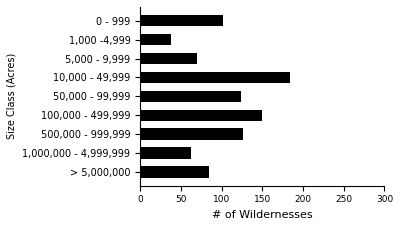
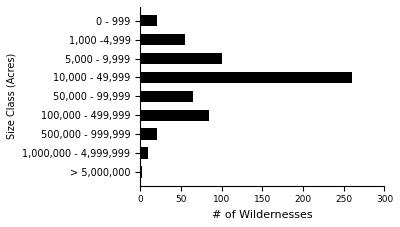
0 - 999: 102 -> 20
1,000 -4,999: 38 -> 55
5,000 - 9,999: 70 -> 100
10,000 - 49,999: 184 -> 260
50,000 - 99,999: 124 -> 65
100,000 - 499,999: 150 -> 85
500,000 - 999,999: 126 -> 20
1,000,000 - 4,999,999: 62 -> 10
> 5,000,000: 84 -> 2
